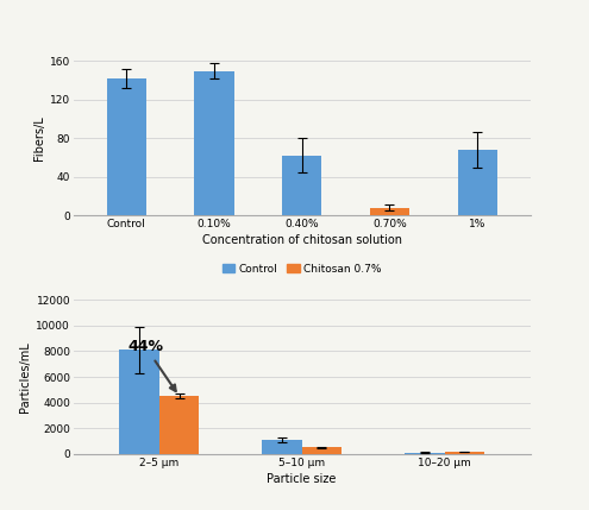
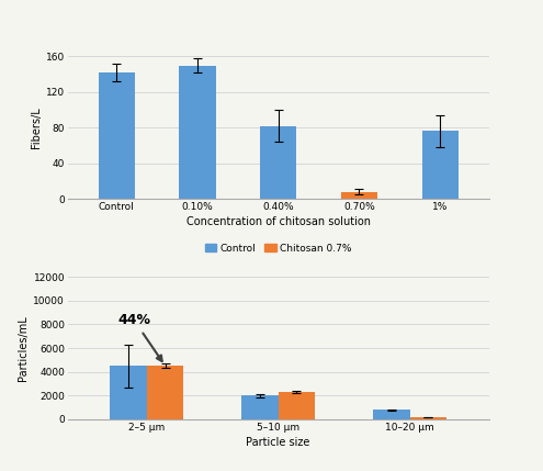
0.40%: 62 -> 82
1%: 68 -> 76
Control/2–5 μm: 8100 -> 4500
Control/5–10 μm: 1100 -> 2000
Chitosan 0.7%/5–10 μm: 500 -> 2300
Control/10–20 μm: 100 -> 800
